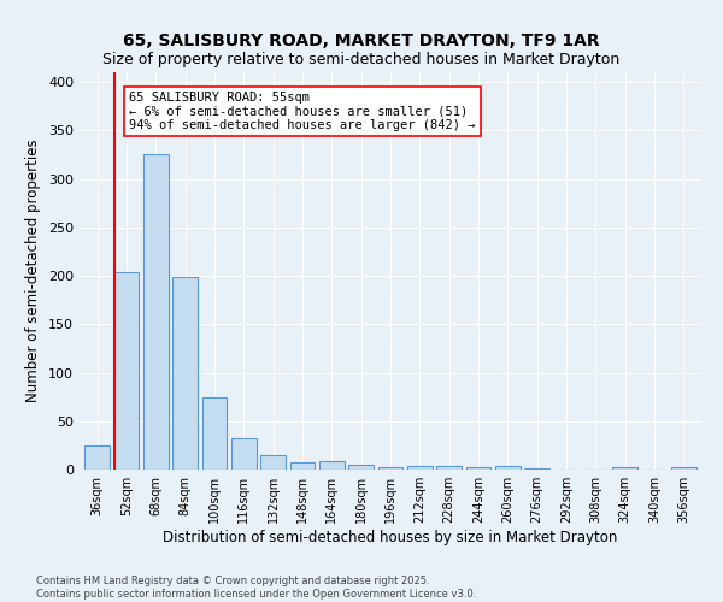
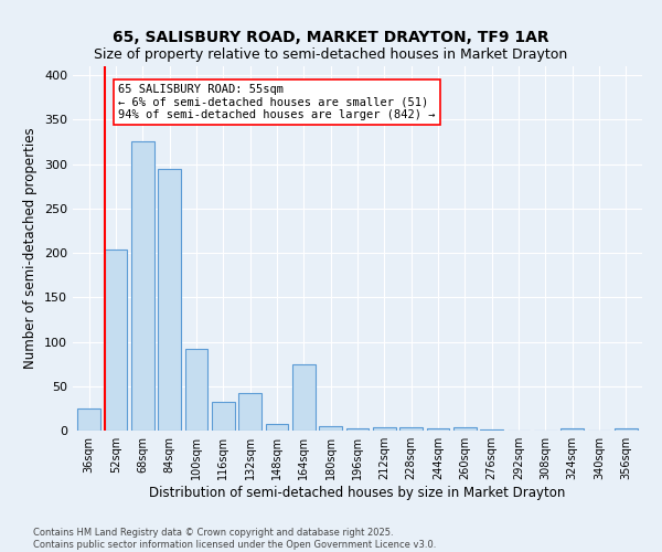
84sqm: 199 -> 294
100sqm: 74 -> 92
132sqm: 15 -> 42
164sqm: 9 -> 74
